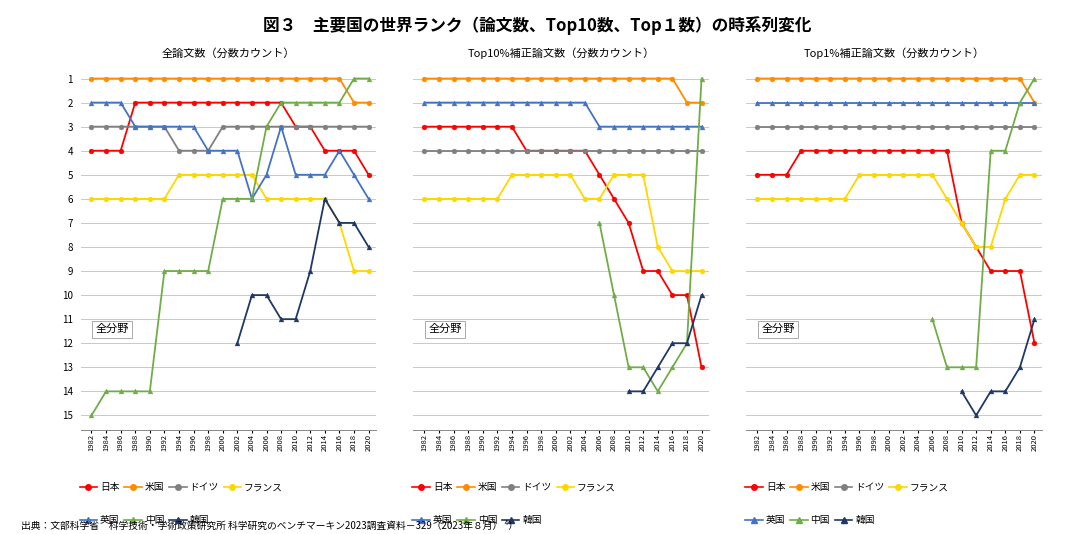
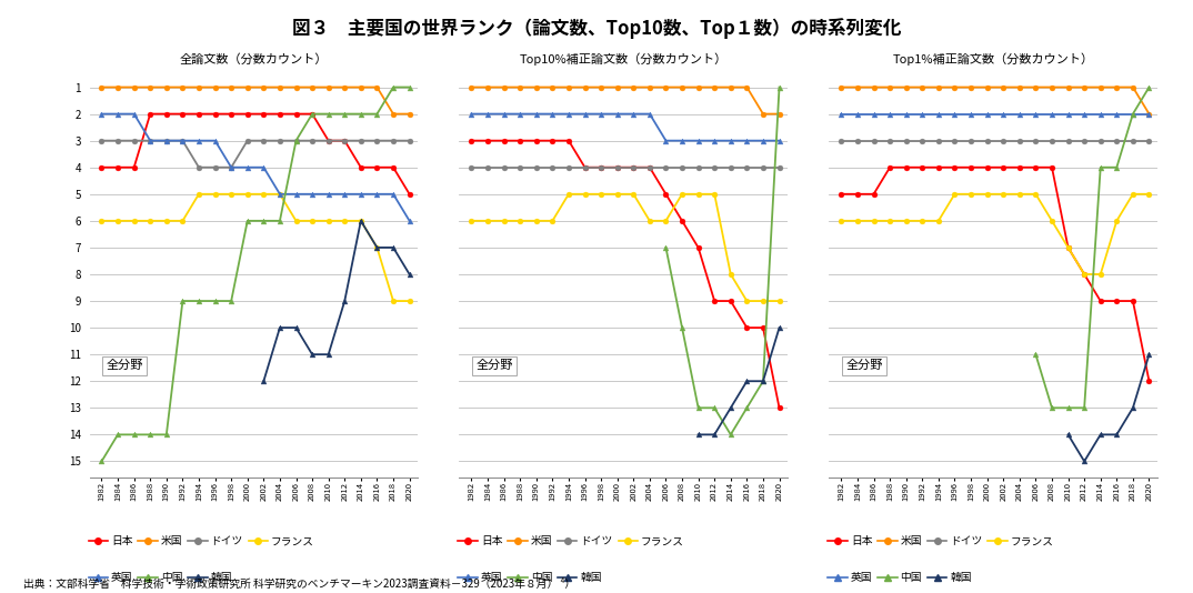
全論文数（分数カウント）/英国/2004: 6 -> 5
全論文数（分数カウント）/英国/2008: 3 -> 5
全論文数（分数カウント）/英国/2016: 4 -> 5
